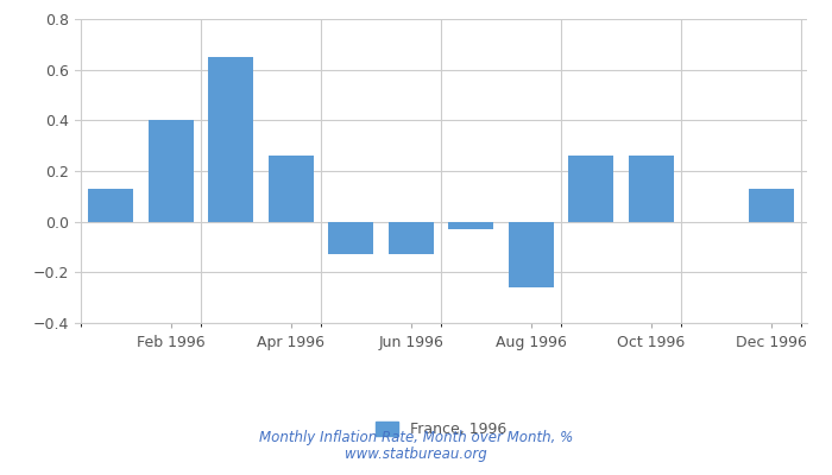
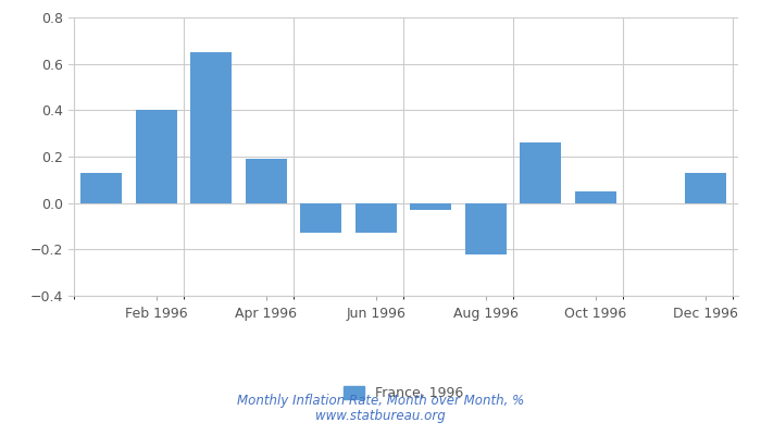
Apr 1996: 0.26 -> 0.19
Aug 1996: -0.26 -> -0.22
Oct 1996: 0.26 -> 0.05
